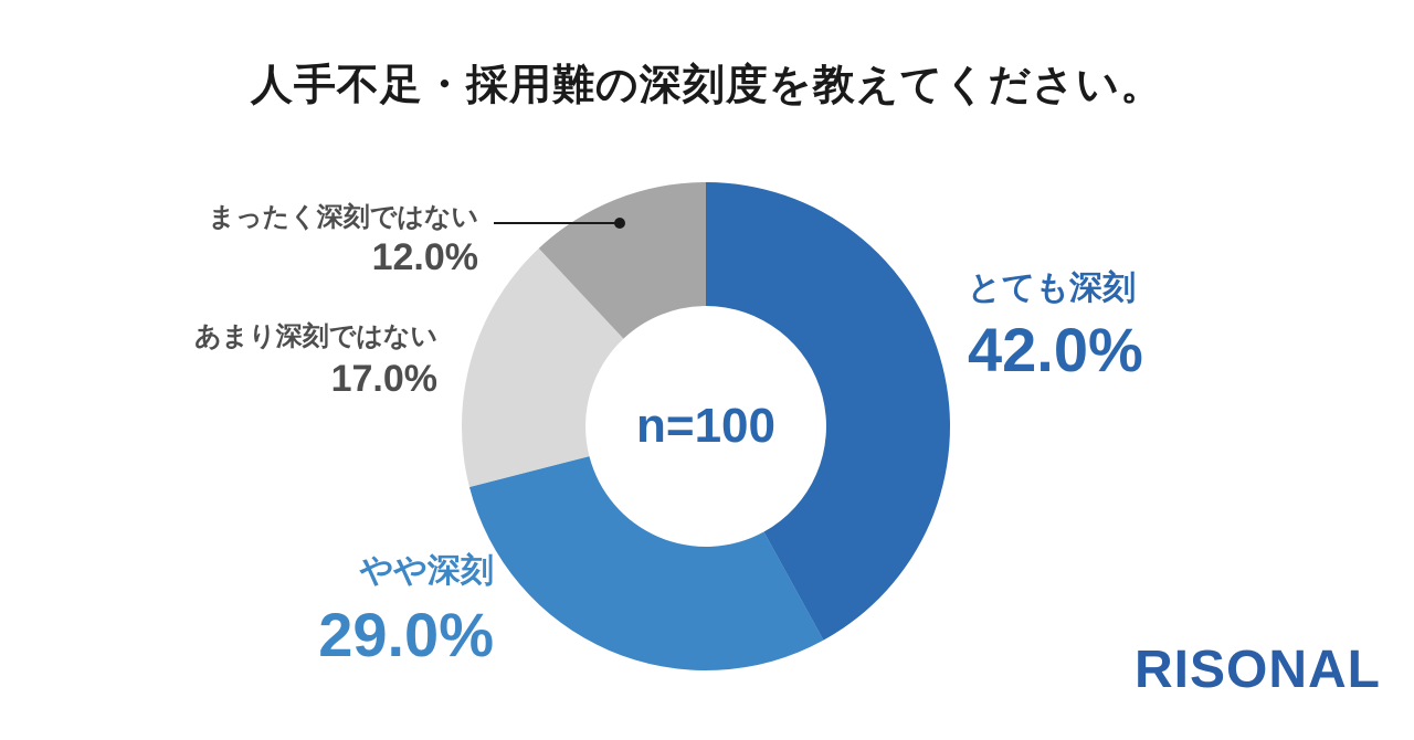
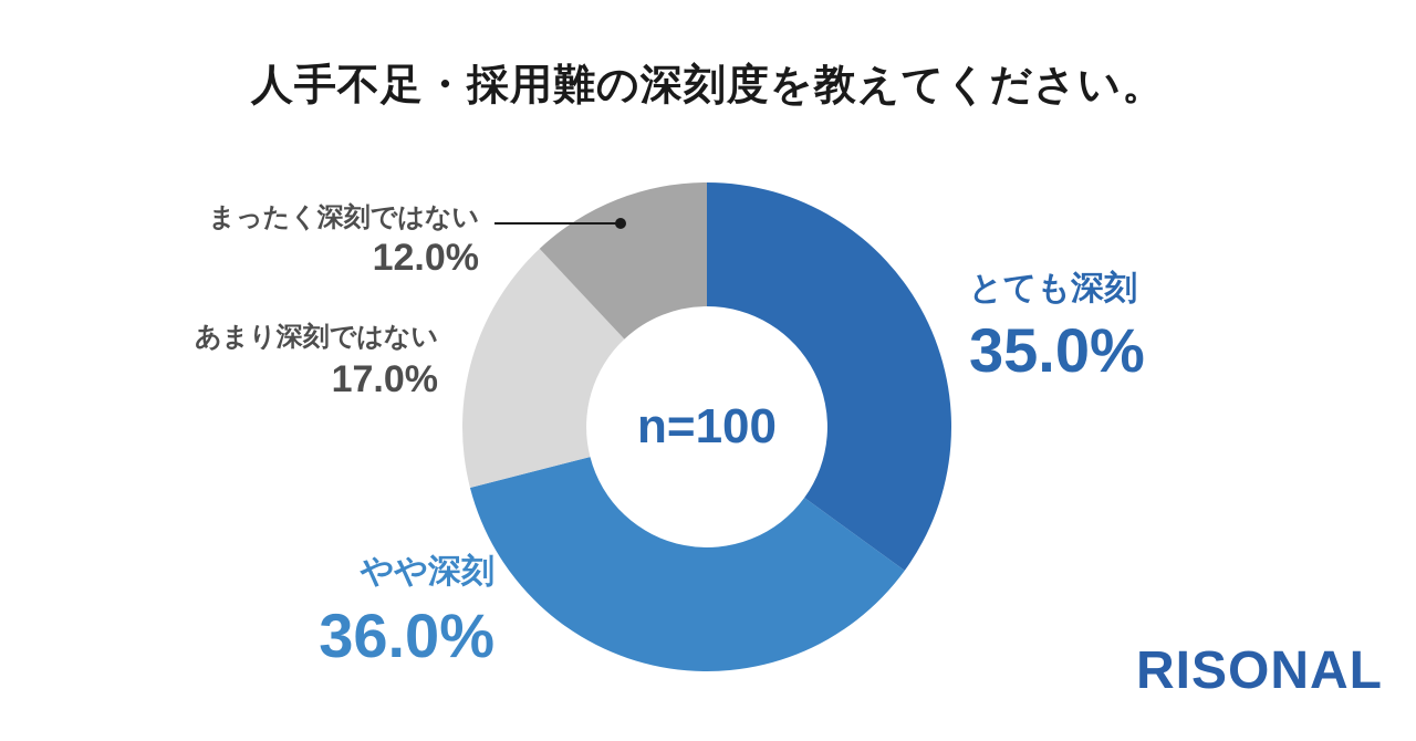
とても深刻: 42.0% -> 35.0%
やや深刻: 29.0% -> 36.0%
